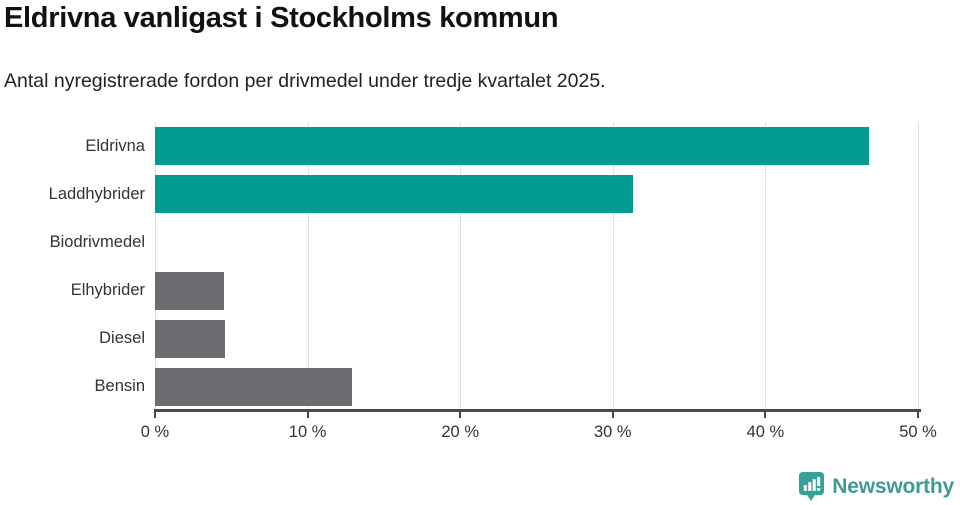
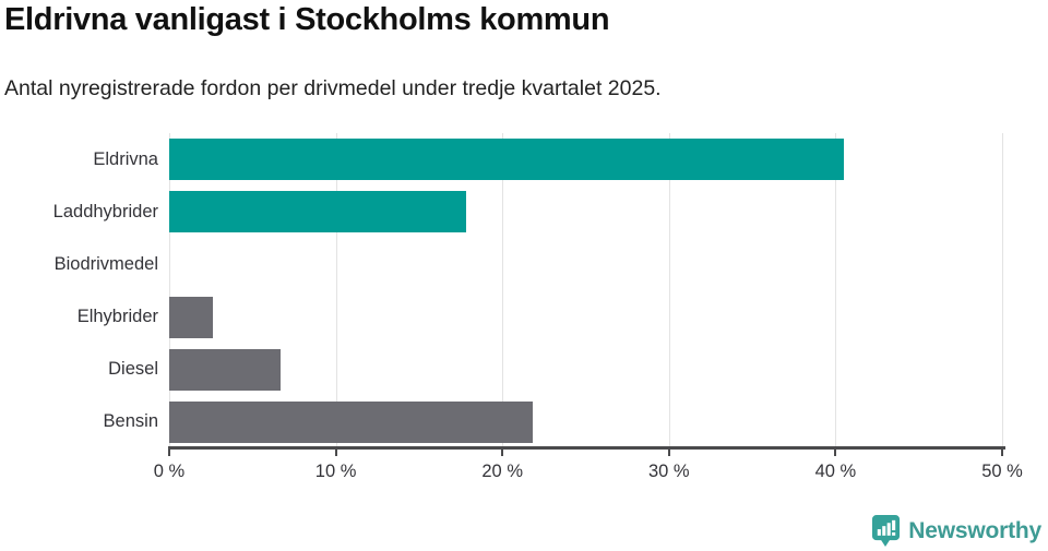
Eldrivna: 46.8% -> 40.5%
Laddhybrider: 31.3% -> 17.8%
Elhybrider: 4.5% -> 2.6%
Diesel: 4.6% -> 6.7%
Bensin: 12.9% -> 21.8%
